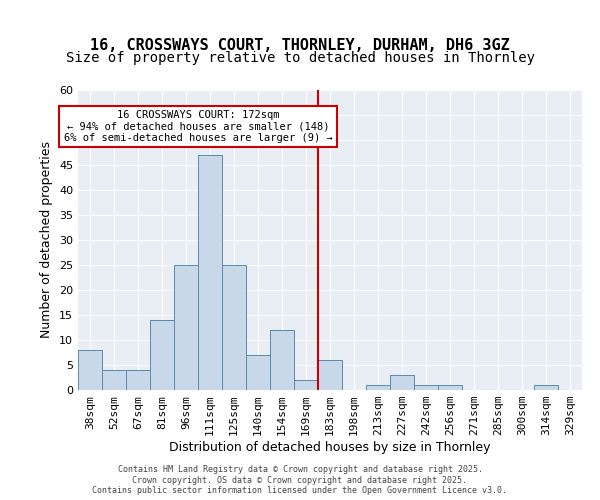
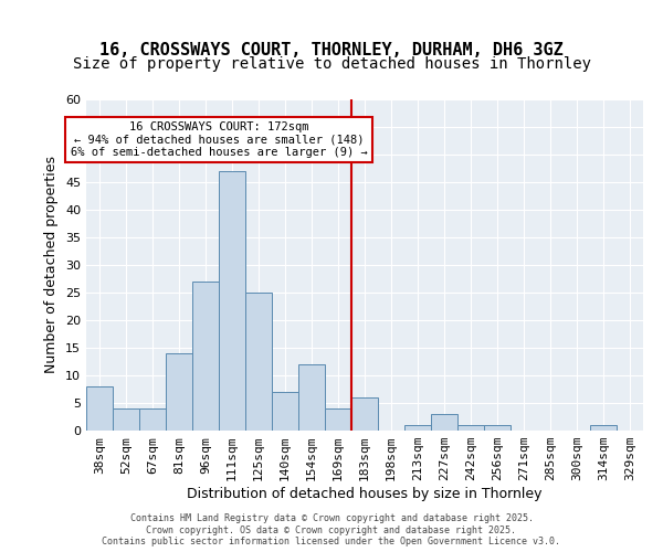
96sqm: 25 -> 27
169sqm: 2 -> 4
